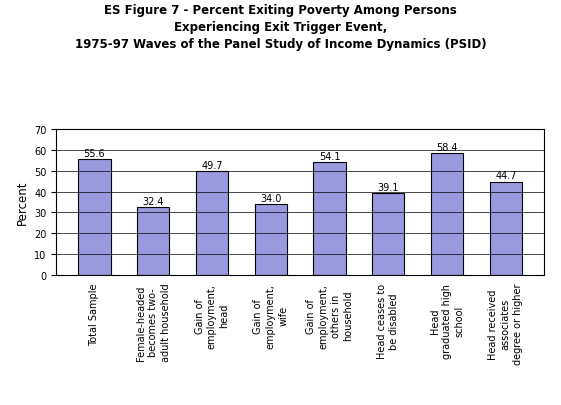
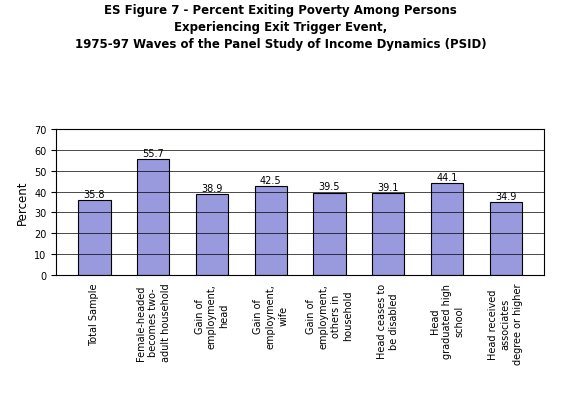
Total Sample: 55.6 -> 35.8
Female-headed becomes two- adult household: 32.4 -> 55.7
Gain of employment, head: 49.7 -> 38.9
Gain of employment, wife: 34.0 -> 42.5
Gain of employment, others in household: 54.1 -> 39.5
Head graduated high school: 58.4 -> 44.1
Head received associates degree or higher: 44.7 -> 34.9
